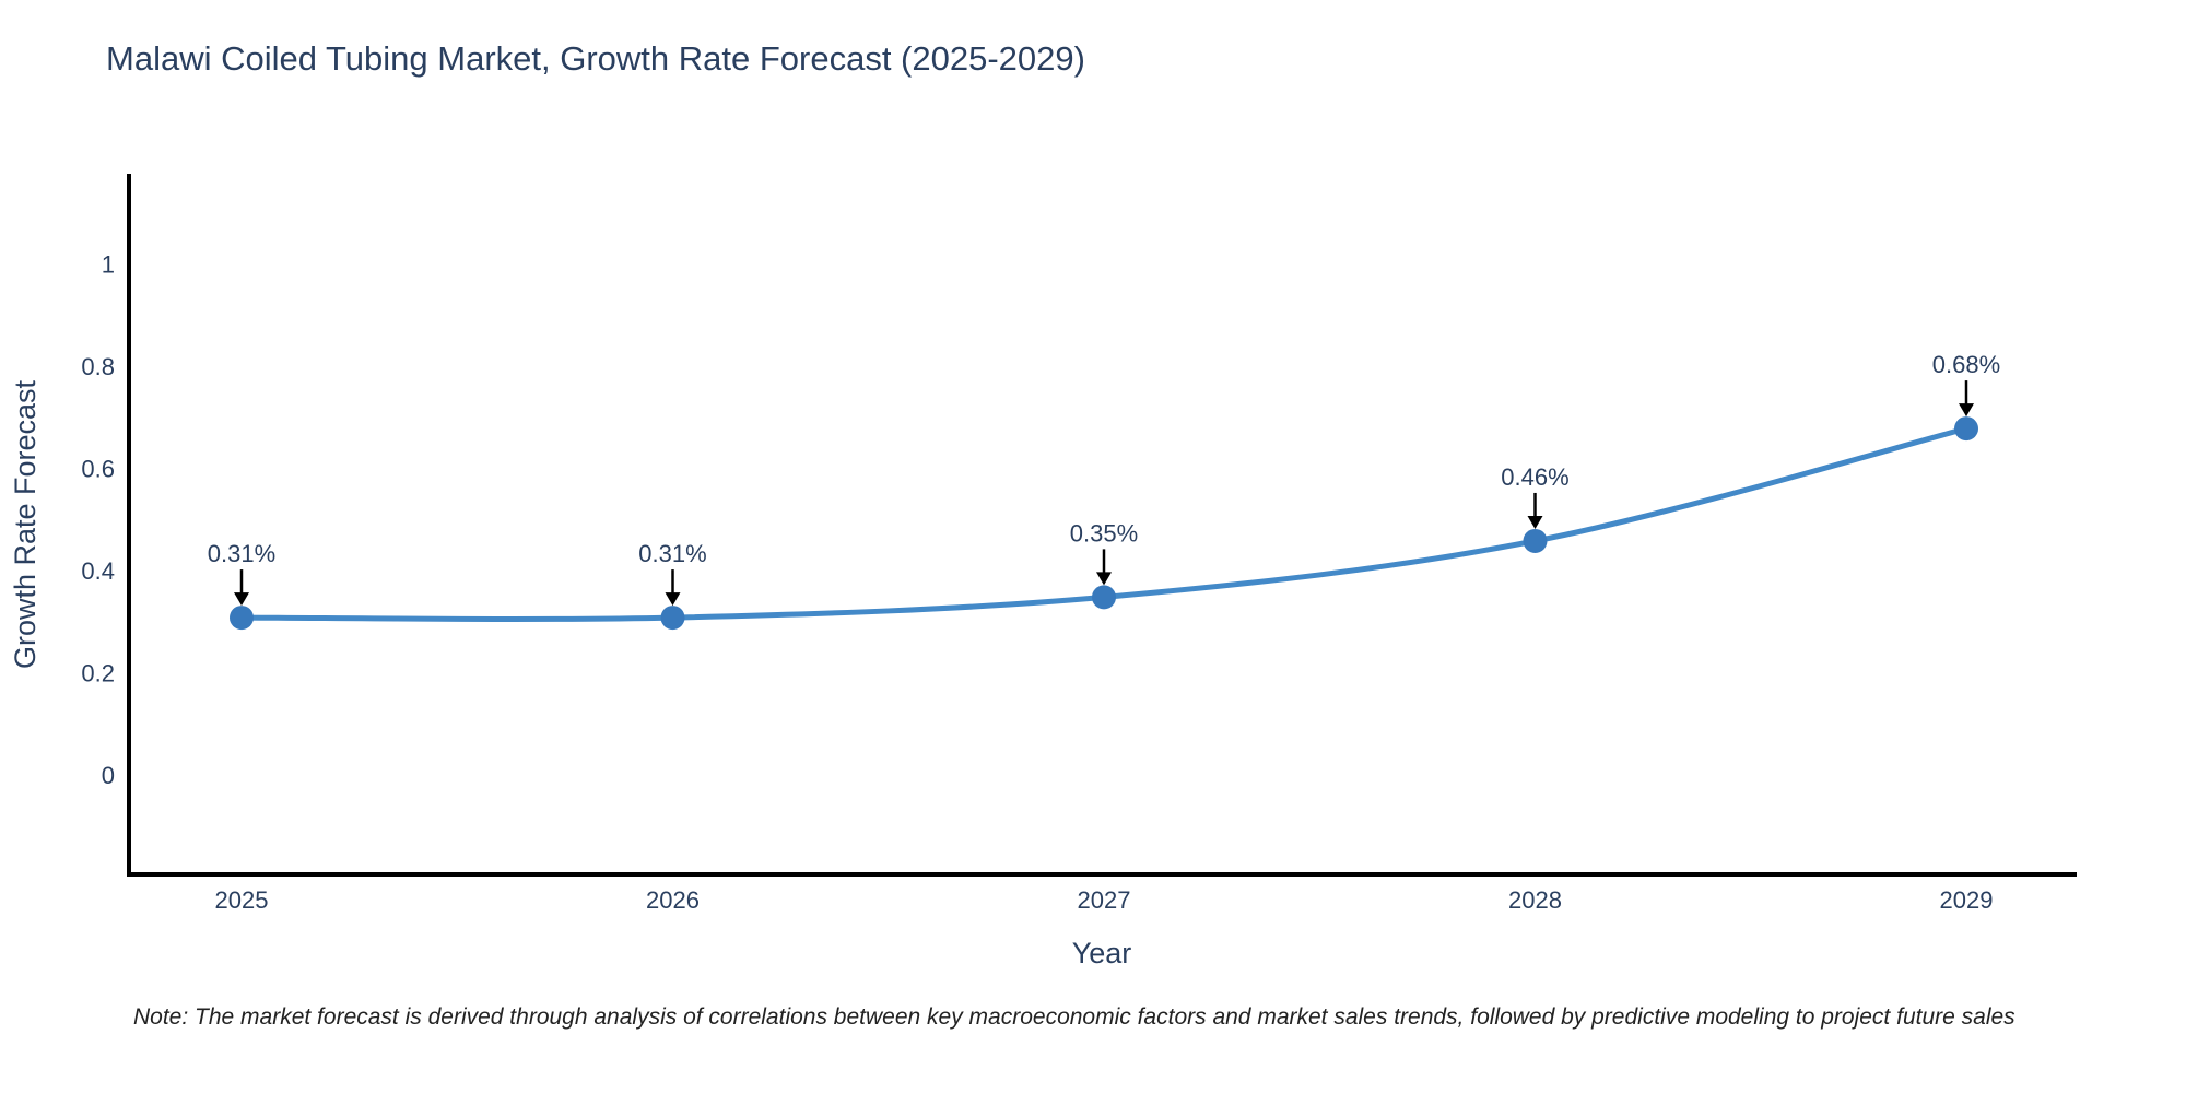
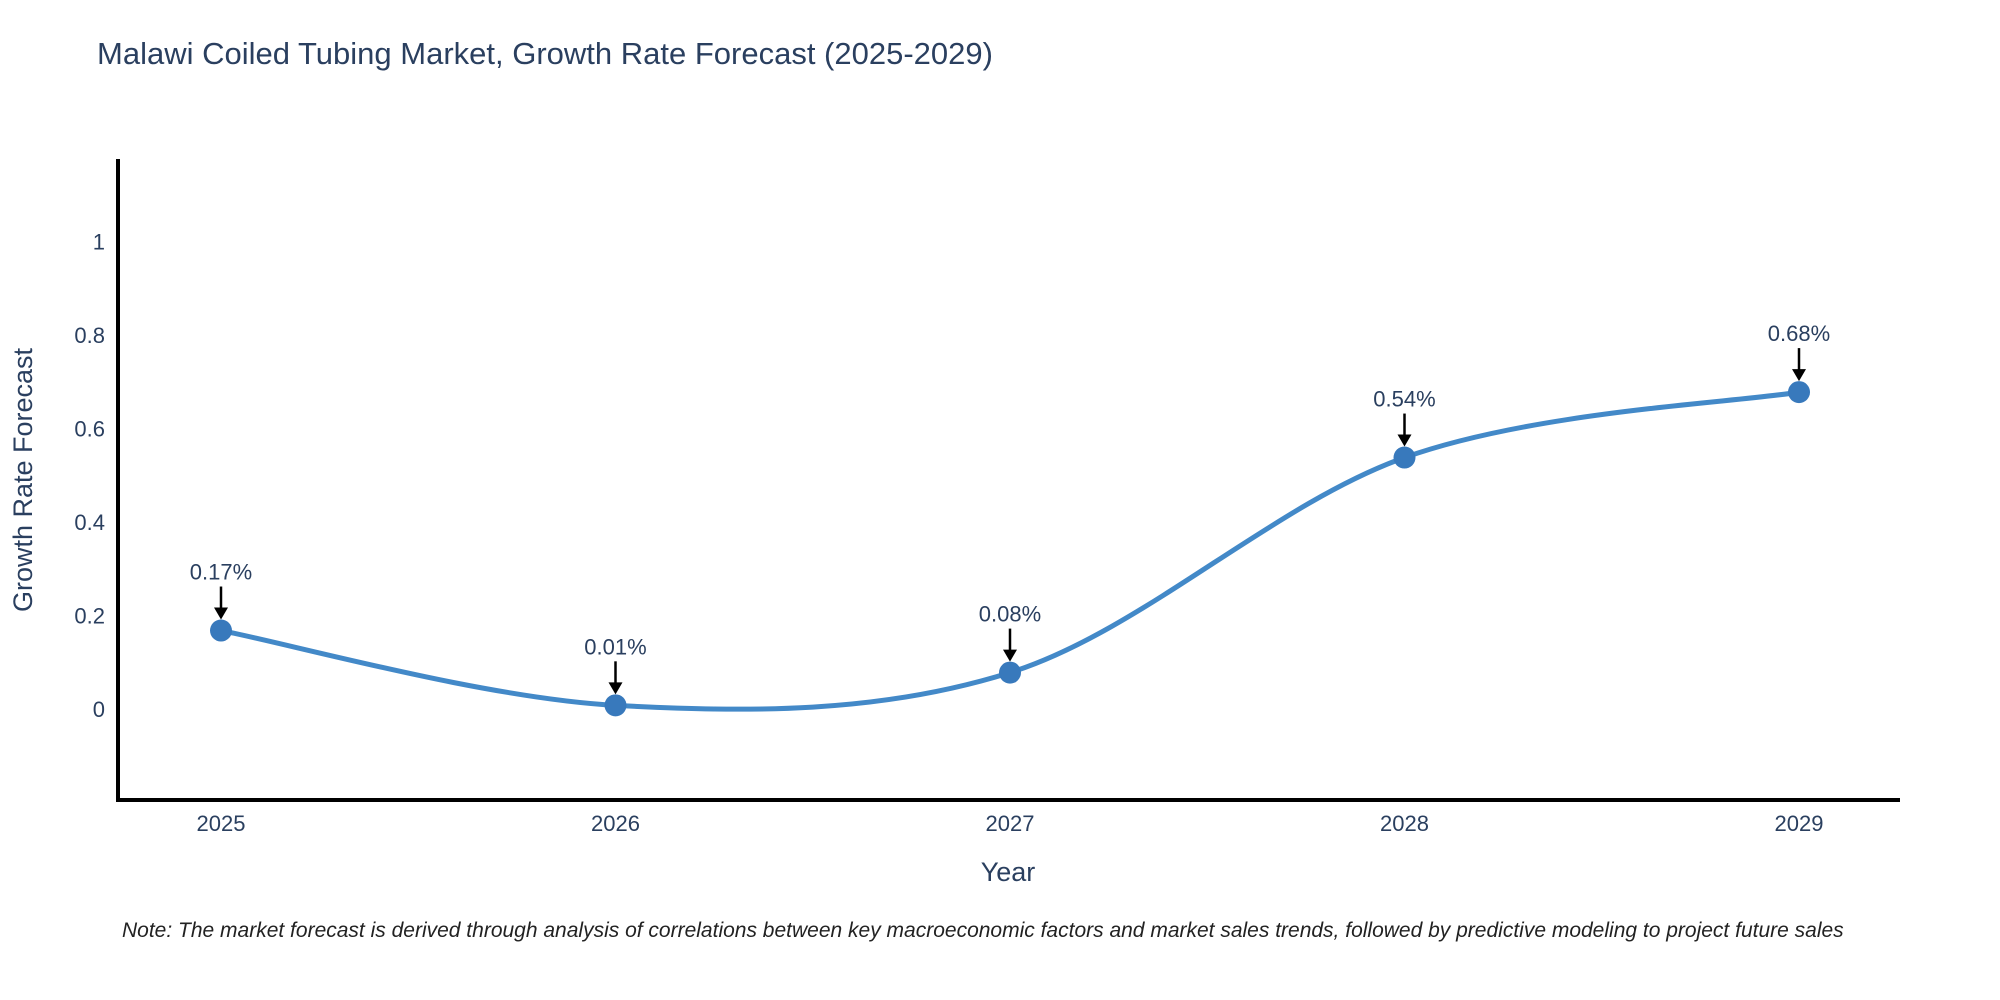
2025: 0.31% -> 0.17%
2026: 0.31% -> 0.01%
2027: 0.35% -> 0.08%
2028: 0.46% -> 0.54%
